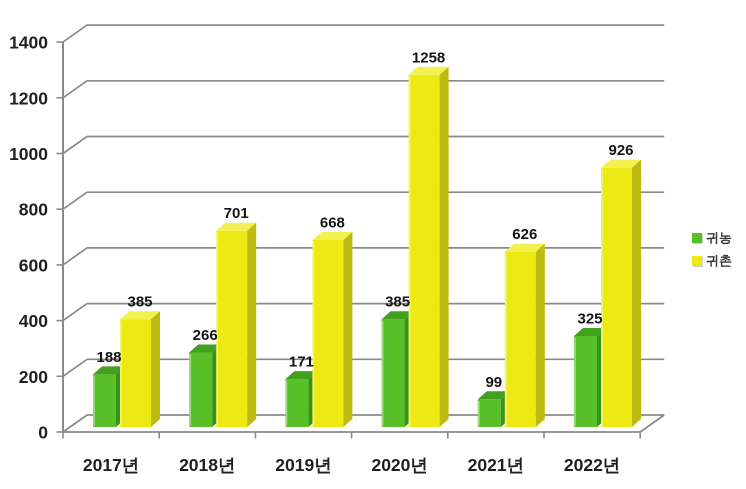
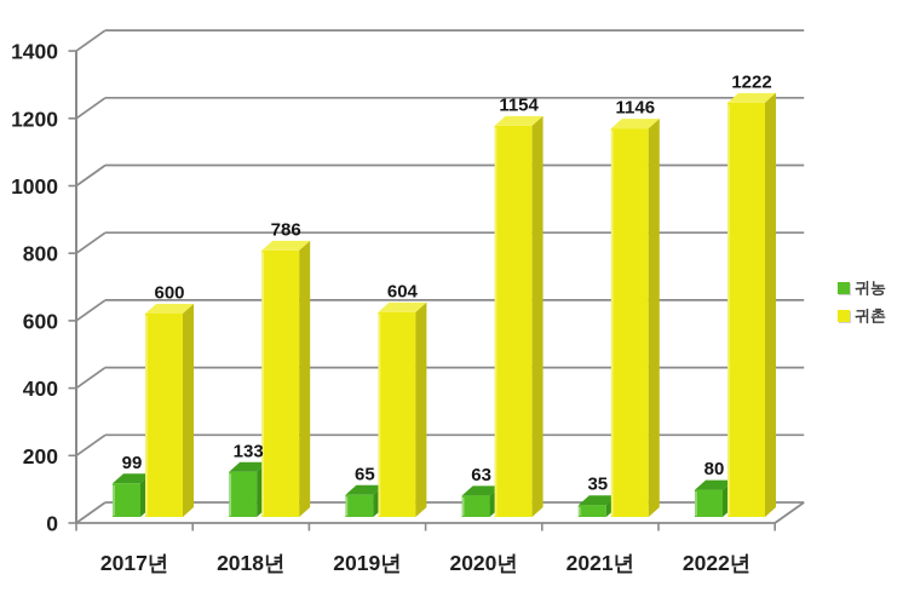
귀농/2017년: 188 -> 99
귀촌/2017년: 385 -> 600
귀농/2018년: 266 -> 133
귀촌/2018년: 701 -> 786
귀농/2019년: 171 -> 65
귀촌/2019년: 668 -> 604
귀농/2020년: 385 -> 63
귀촌/2020년: 1258 -> 1154
귀농/2021년: 99 -> 35
귀촌/2021년: 626 -> 1146
귀농/2022년: 325 -> 80
귀촌/2022년: 926 -> 1222
